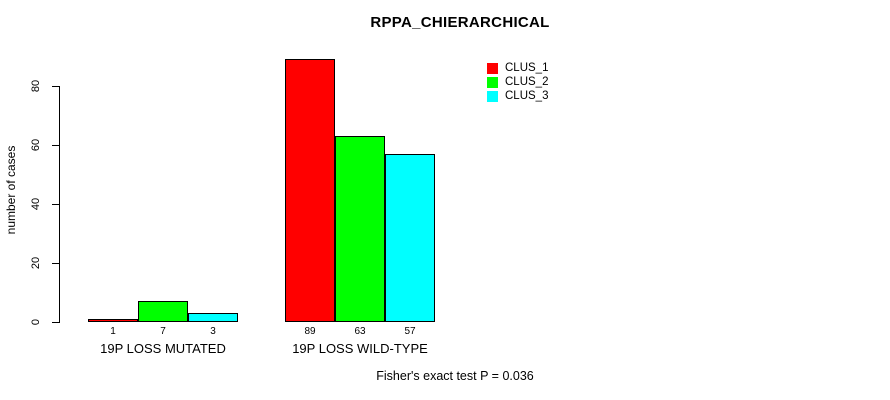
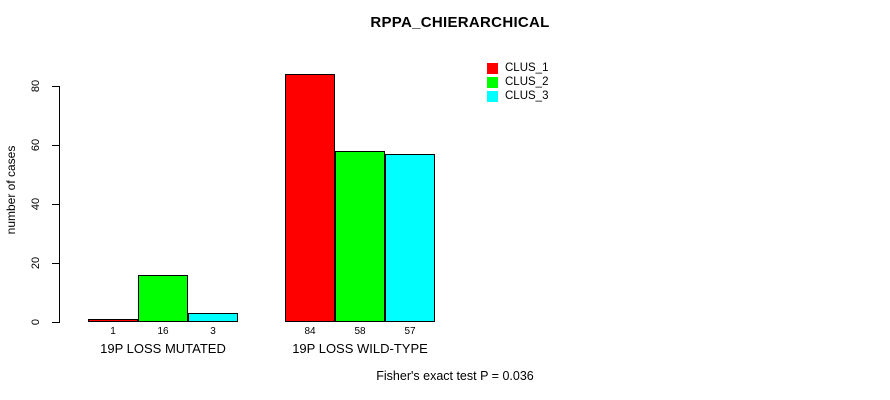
CLUS_2/19P LOSS MUTATED: 7 -> 16
CLUS_1/19P LOSS WILD-TYPE: 89 -> 84
CLUS_2/19P LOSS WILD-TYPE: 63 -> 58
